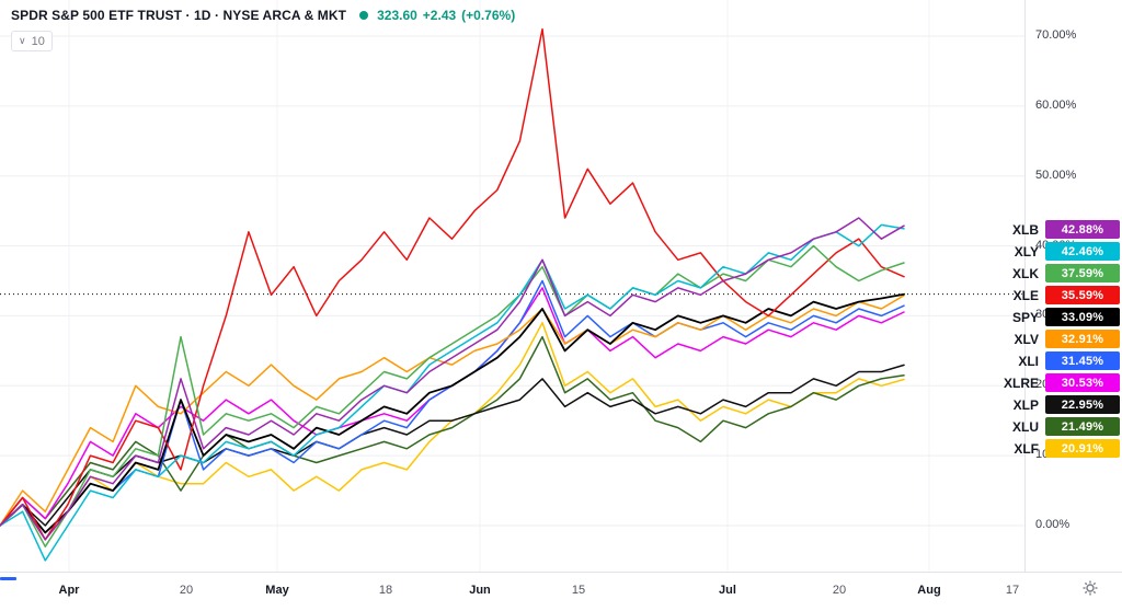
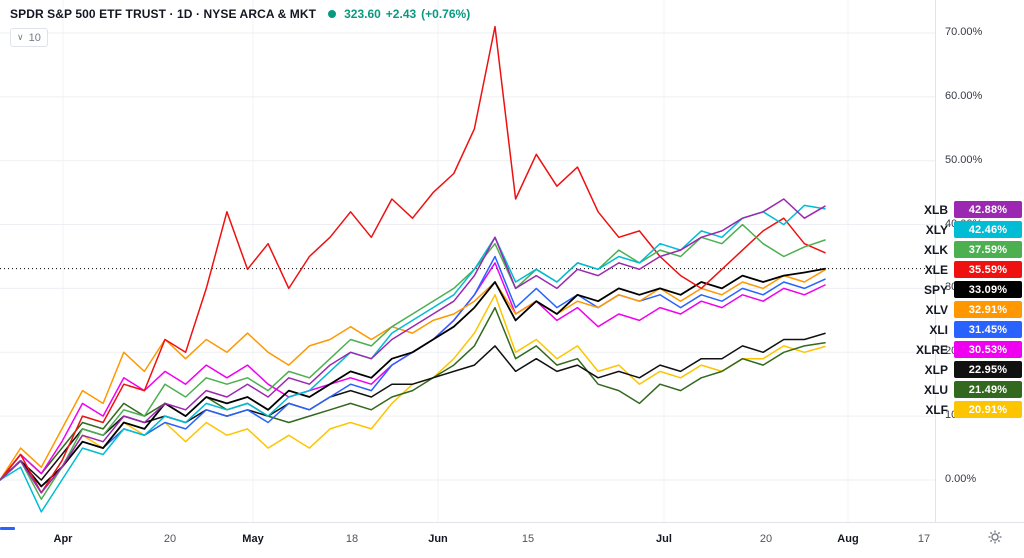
XLB/20: 21% -> 12%
XLK/20: 27% -> 15%
XLE/20: 8% -> 22%
SPY/20: 18% -> 12%
XLV/20: 16% -> 22%
XLI/20: 18% -> 9%
XLU/20: 5% -> 12%
XLF/20: 6% -> 9%
